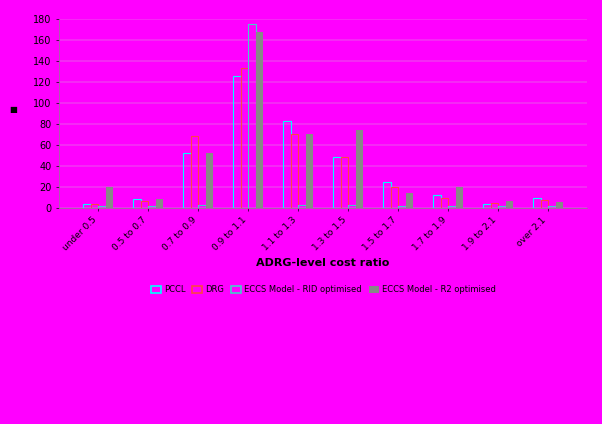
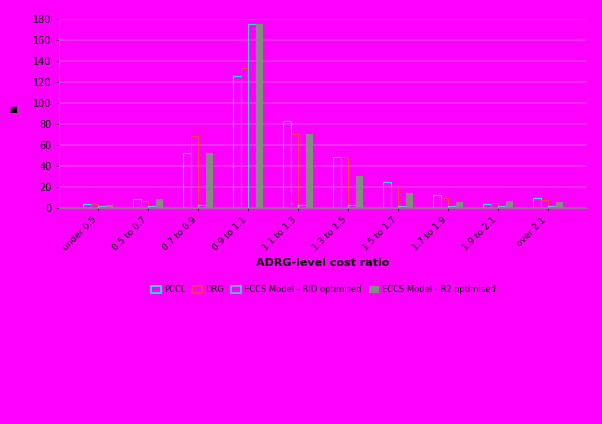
ECCS Model - R2 optimised/under 0.5: 20 -> 2
ECCS Model - R2 optimised/0.9 to 1.1: 168 -> 175
ECCS Model - R2 optimised/1.3 to 1.5: 74 -> 30
ECCS Model - R2 optimised/1.7 to 1.9: 20 -> 5
